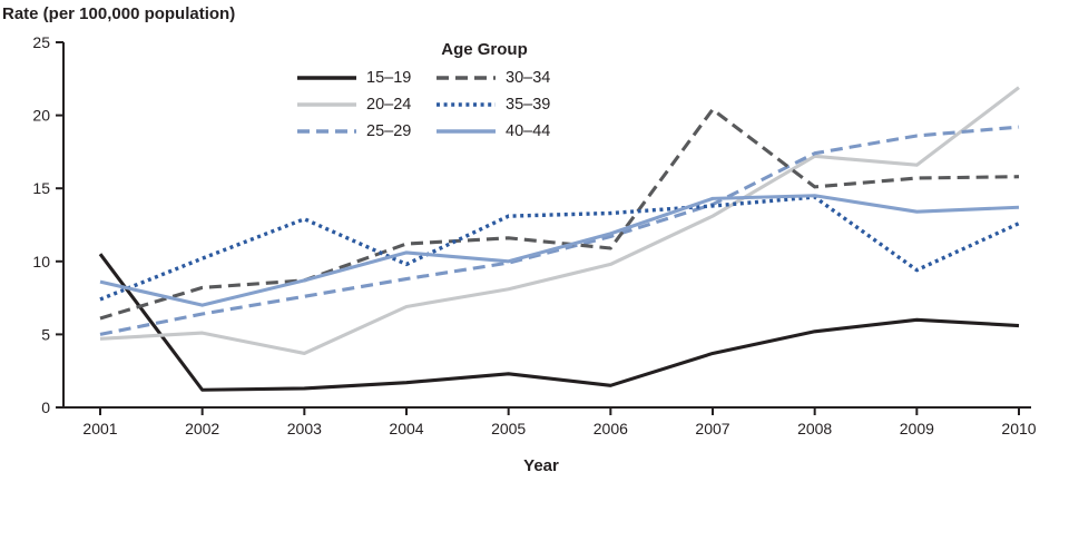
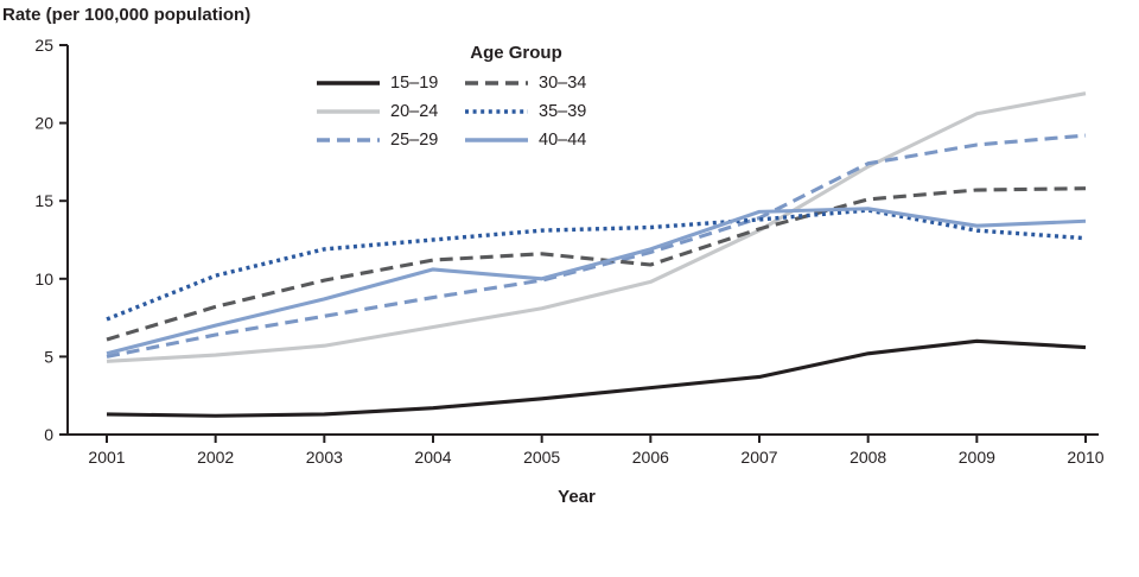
15–19/2001: 10.5 -> 1.3
40–44/2001: 8.6 -> 5.2
20–24/2003: 3.7 -> 5.7
30–34/2003: 8.7 -> 9.9
35–39/2003: 12.9 -> 11.9
35–39/2004: 9.8 -> 12.5
15–19/2006: 1.5 -> 3.0
30–34/2007: 20.4 -> 13.2
20–24/2009: 16.6 -> 20.6
35–39/2009: 9.4 -> 13.1
